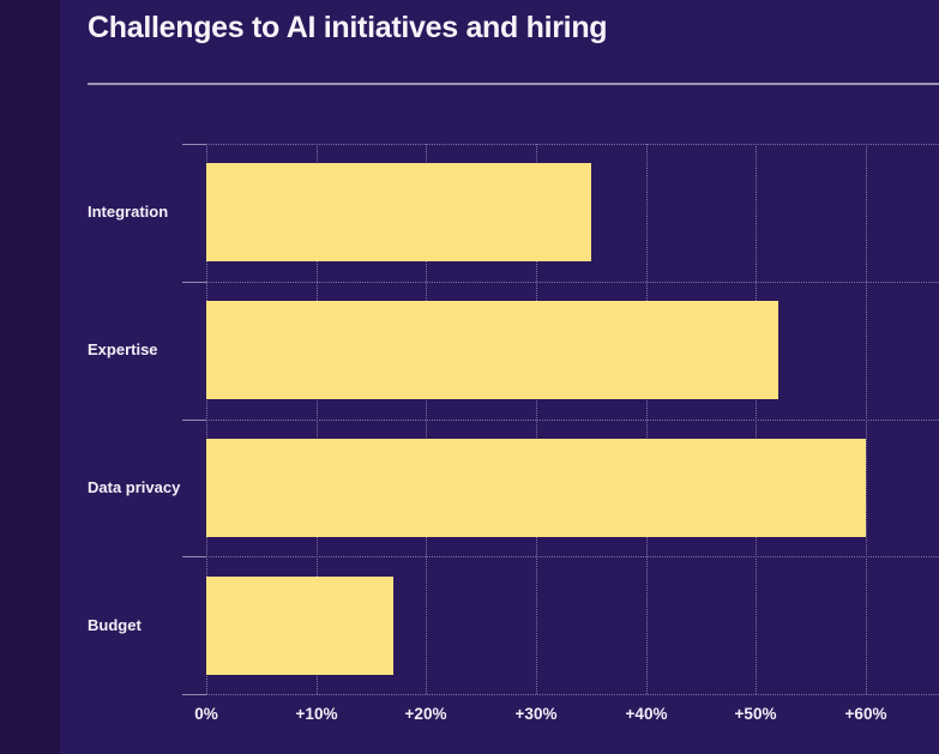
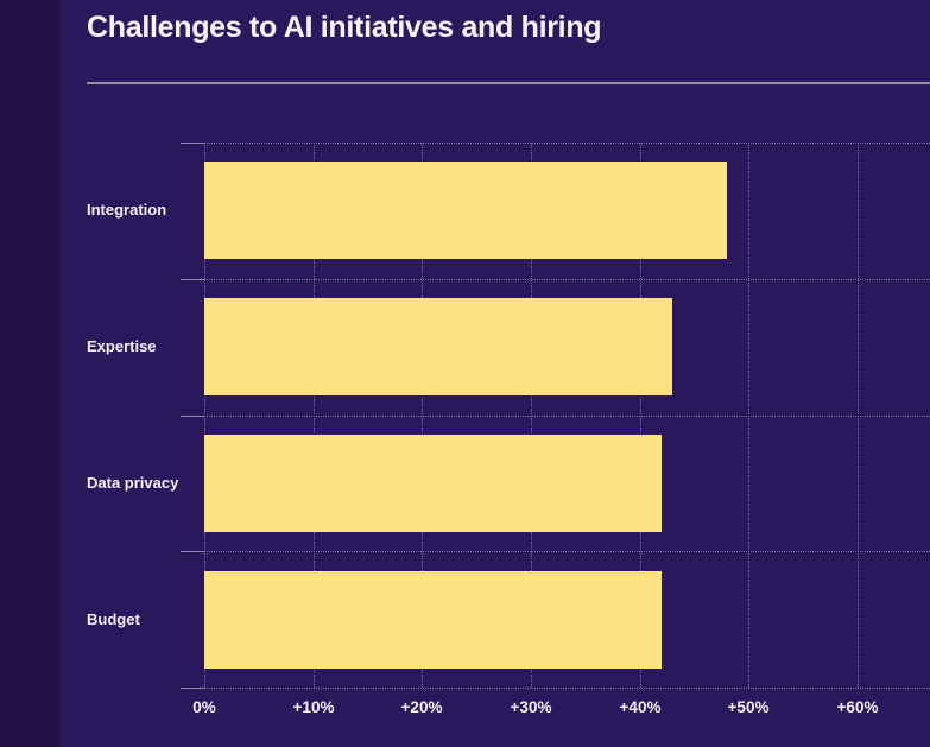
Integration: 35% -> 48%
Expertise: 52% -> 43%
Data privacy: 60% -> 42%
Budget: 17% -> 42%
